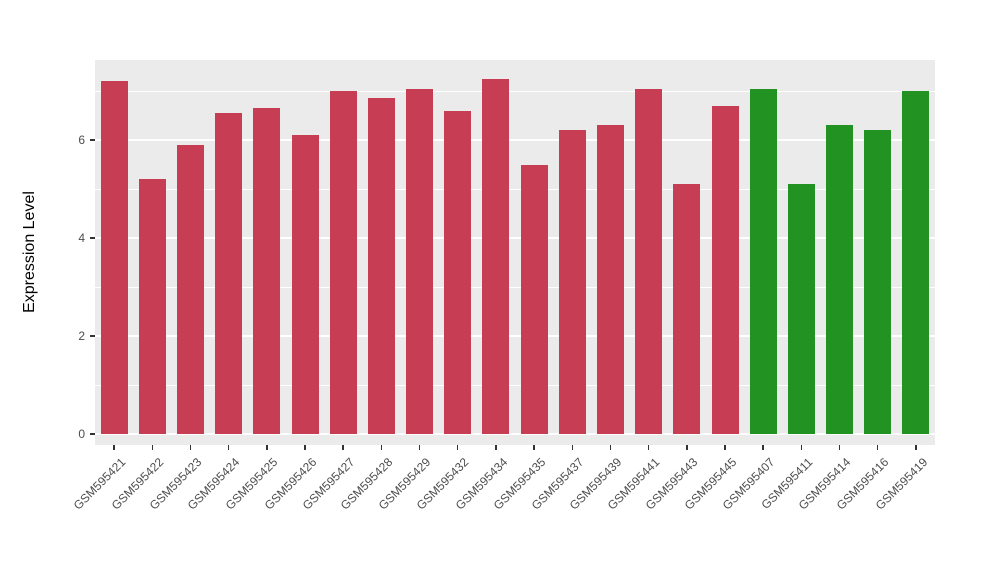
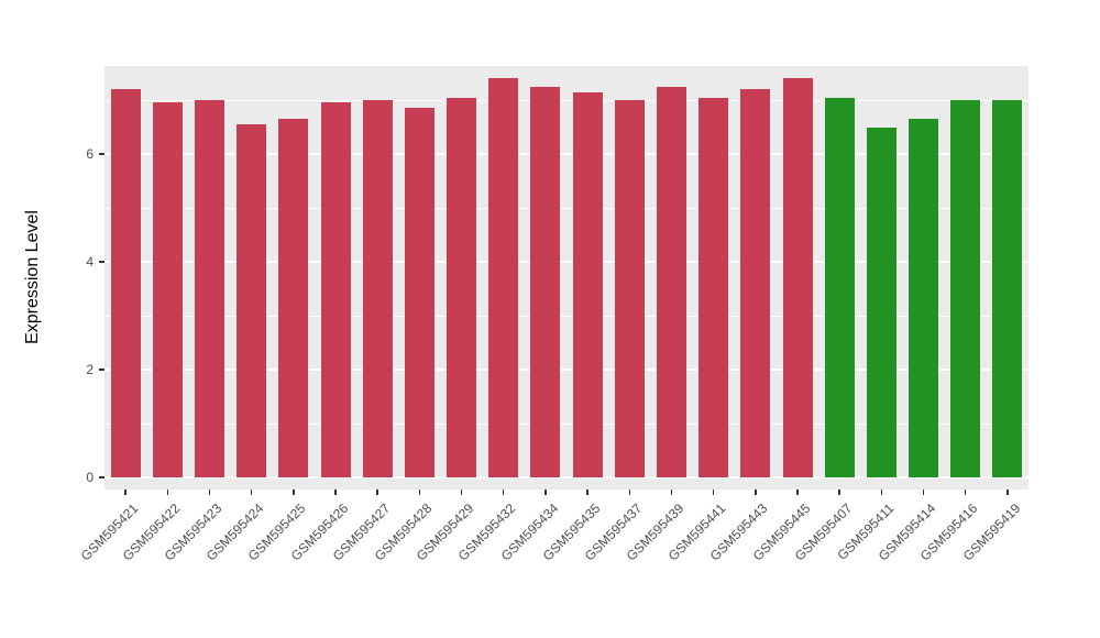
GSM595422: 5.2 -> 7.0
GSM595423: 5.9 -> 7.0
GSM595426: 6.1 -> 7.0
GSM595432: 6.6 -> 7.4
GSM595435: 5.5 -> 7.2
GSM595437: 6.2 -> 7.0
GSM595439: 6.3 -> 7.2
GSM595443: 5.1 -> 7.2
GSM595445: 6.7 -> 7.4
GSM595411: 5.1 -> 6.5
GSM595414: 6.3 -> 6.7
GSM595416: 6.2 -> 7.0
